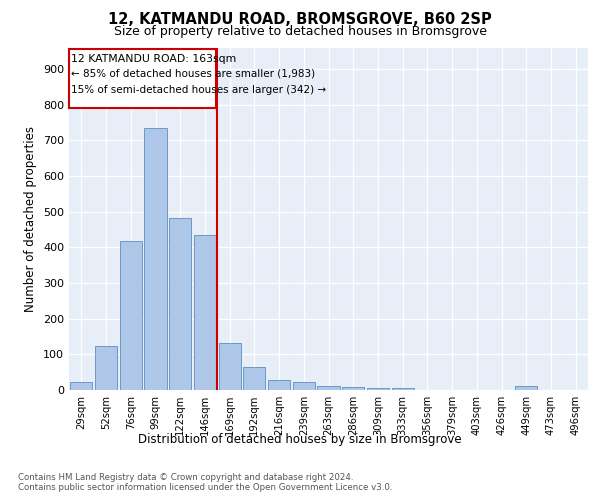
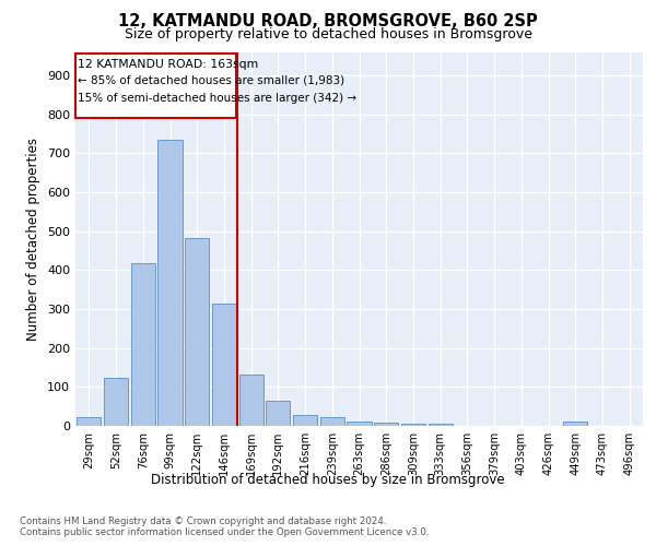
146sqm: 435 -> 315
